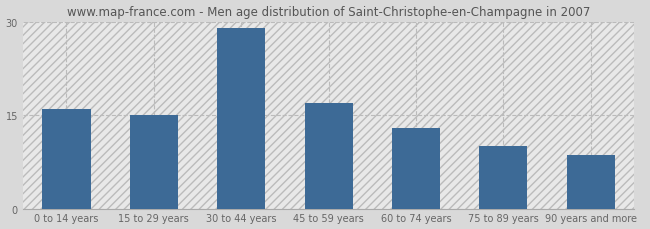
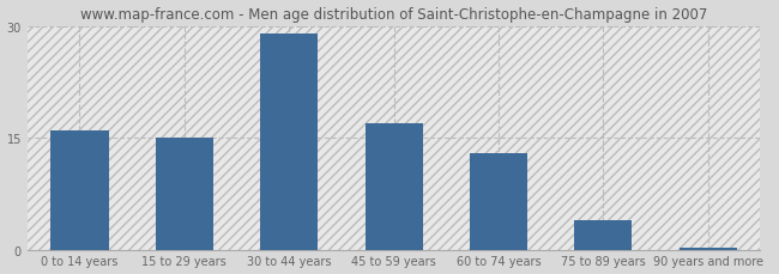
75 to 89 years: 10.0 -> 4.0
90 years and more: 8.6 -> 0.3
